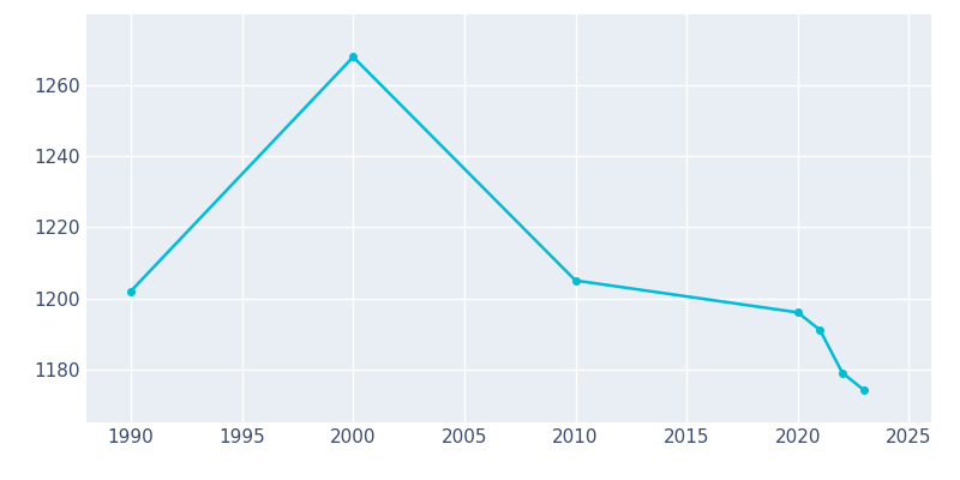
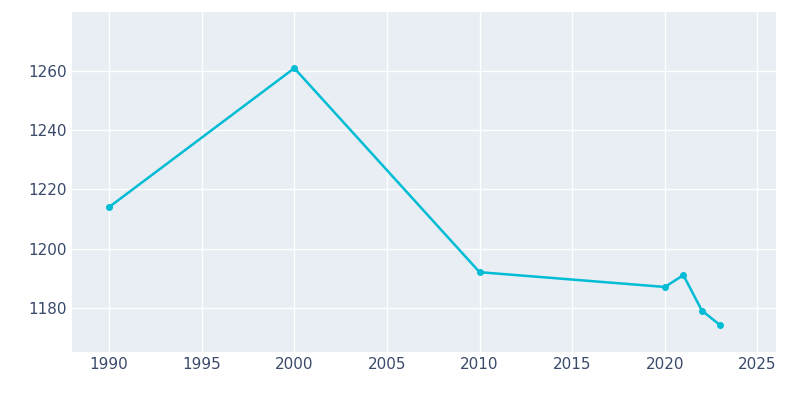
1990: 1202 -> 1214
2000: 1268 -> 1261
2010: 1205 -> 1192
2020: 1196 -> 1187
